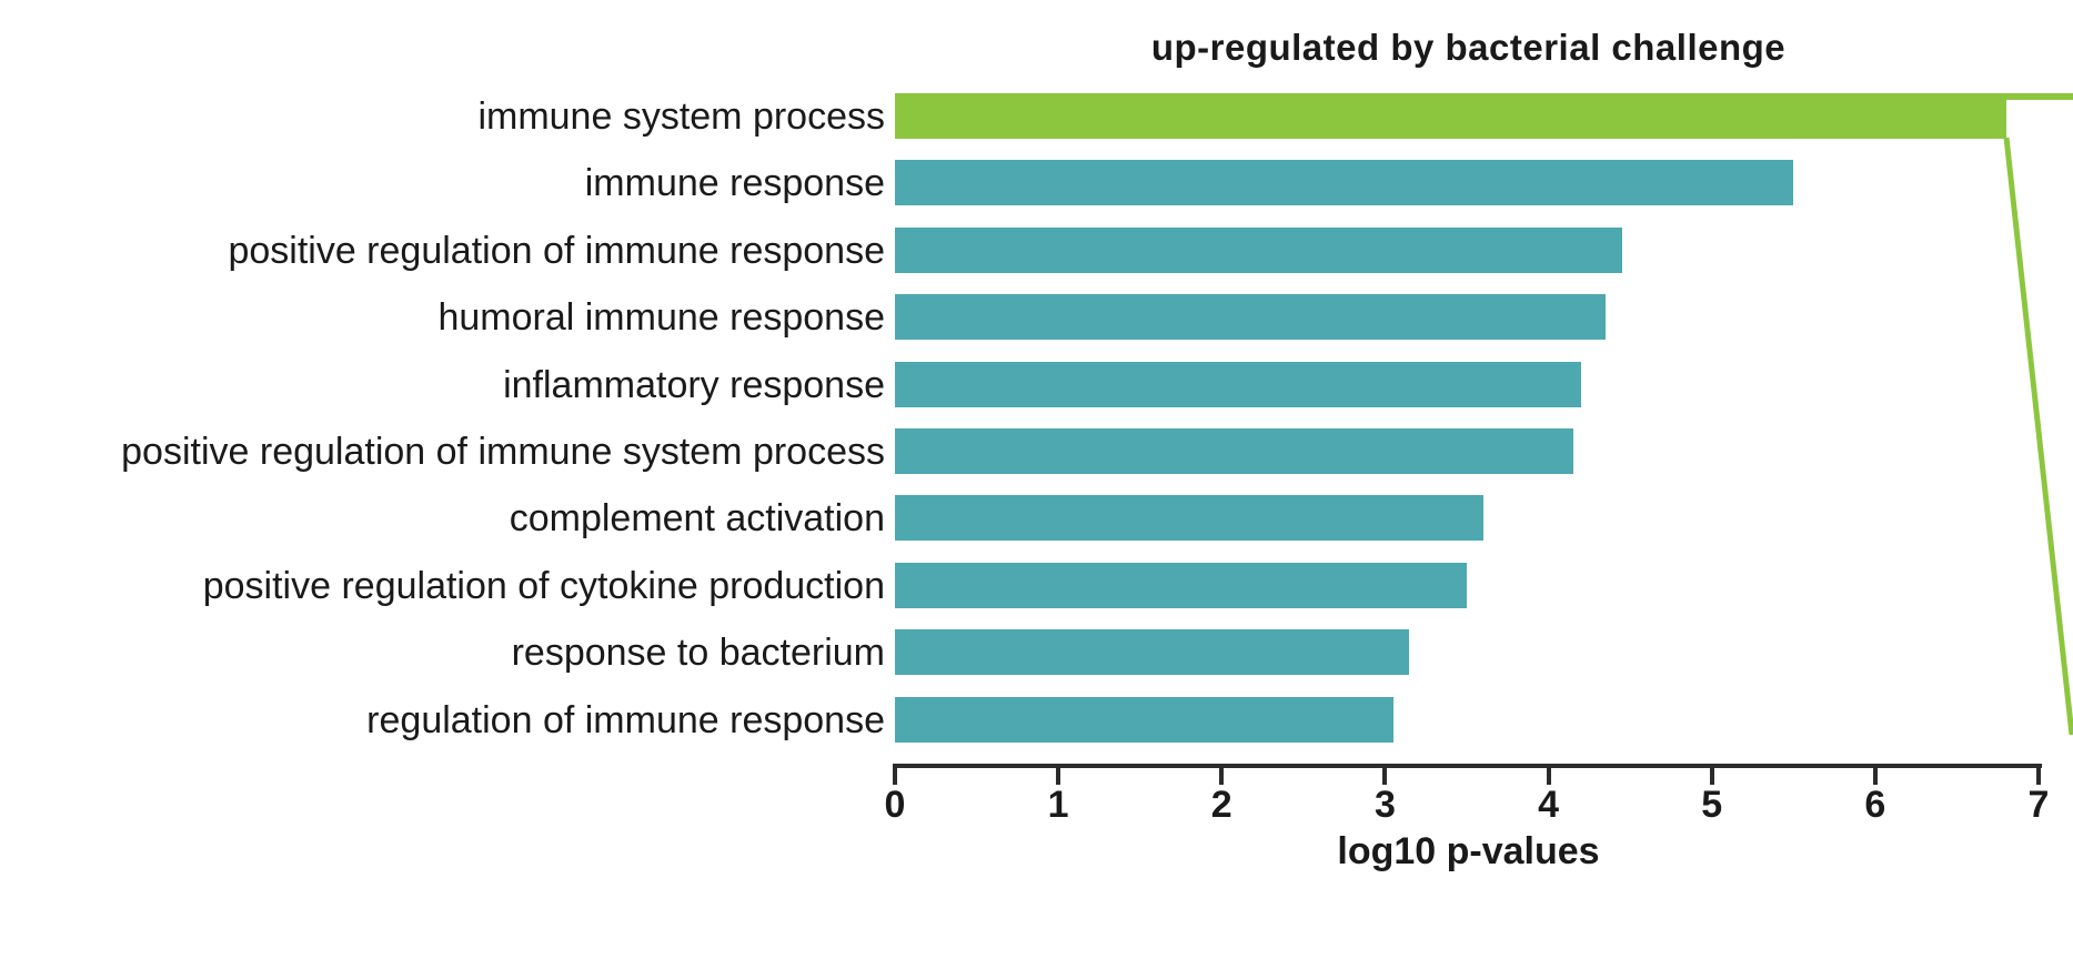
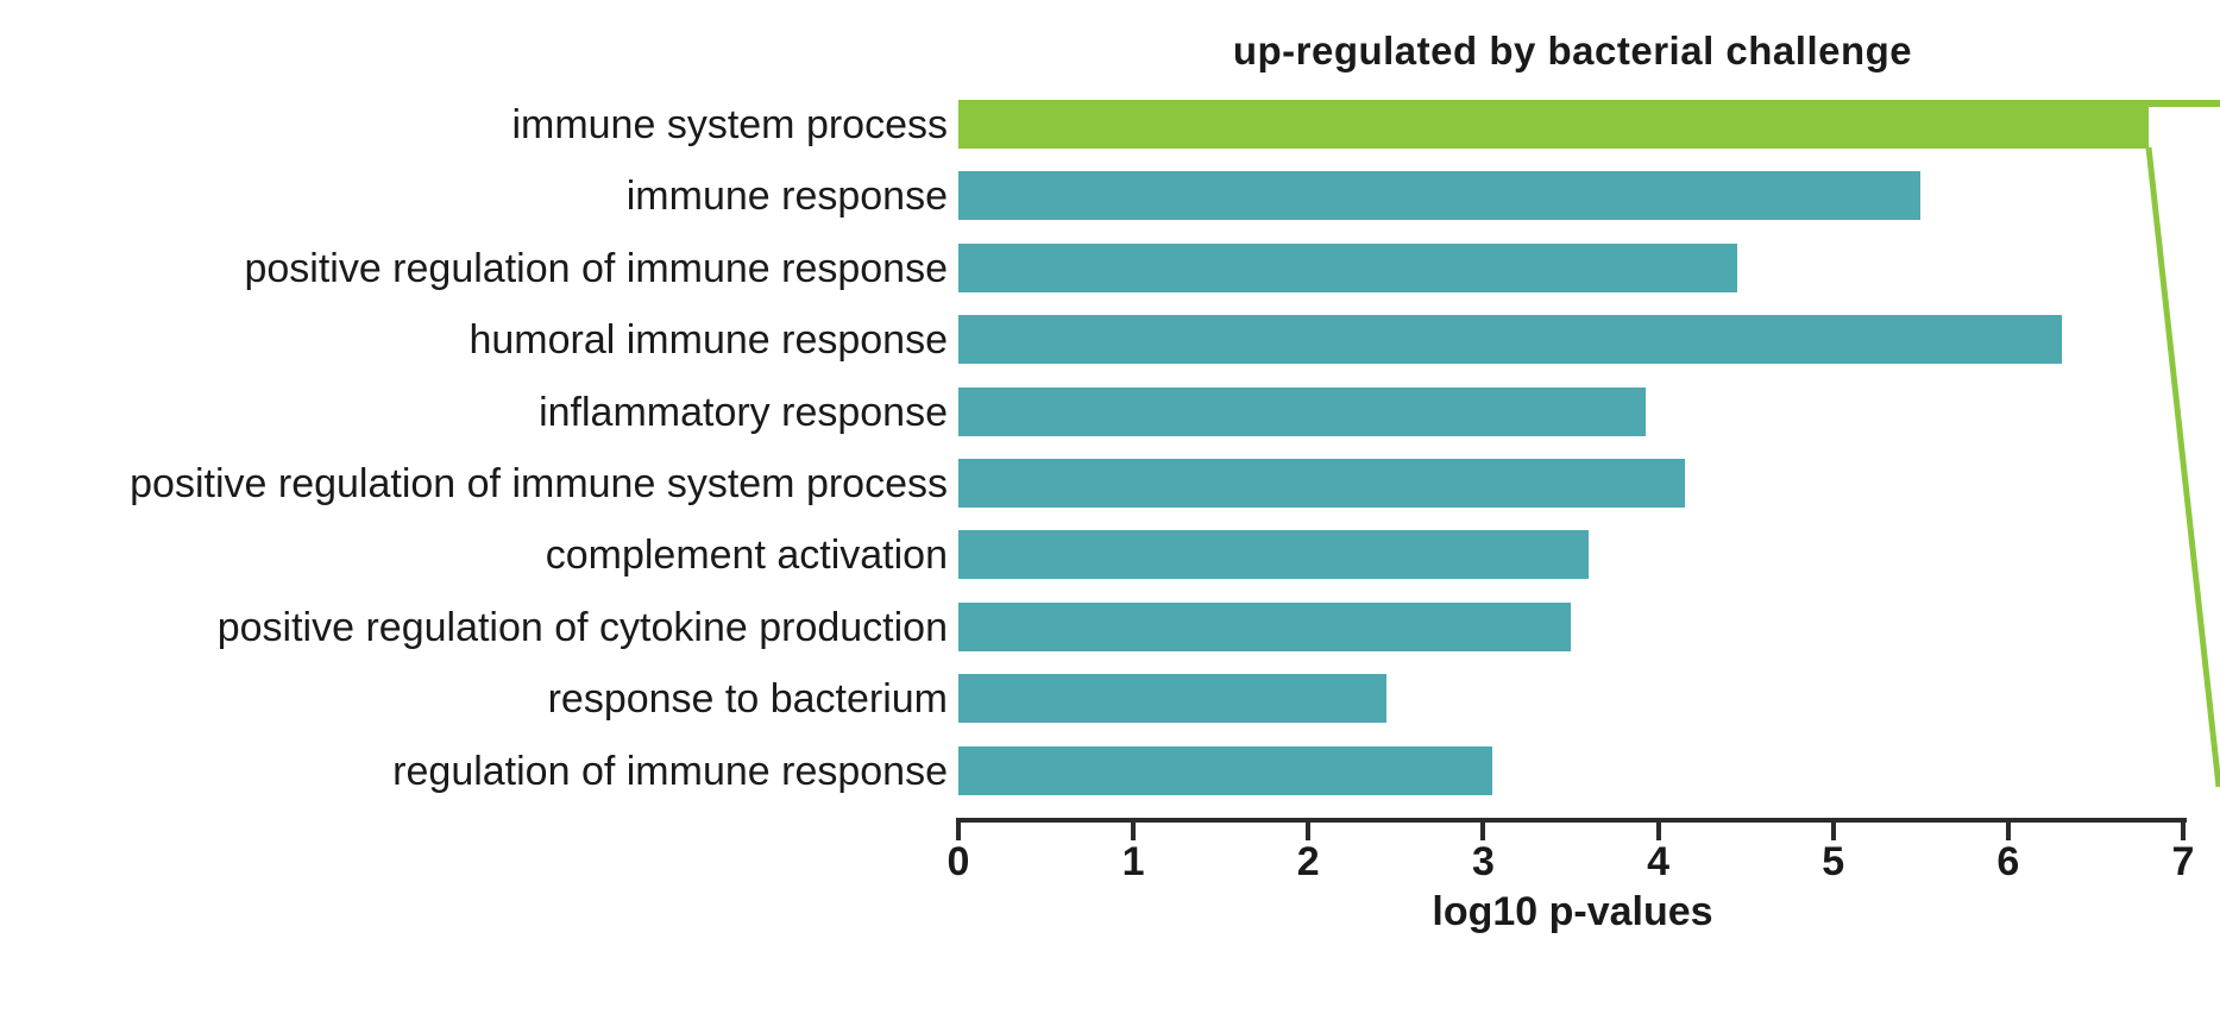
humoral immune response: 4.35 -> 6.31
inflammatory response: 4.20 -> 3.93
response to bacterium: 3.15 -> 2.45
